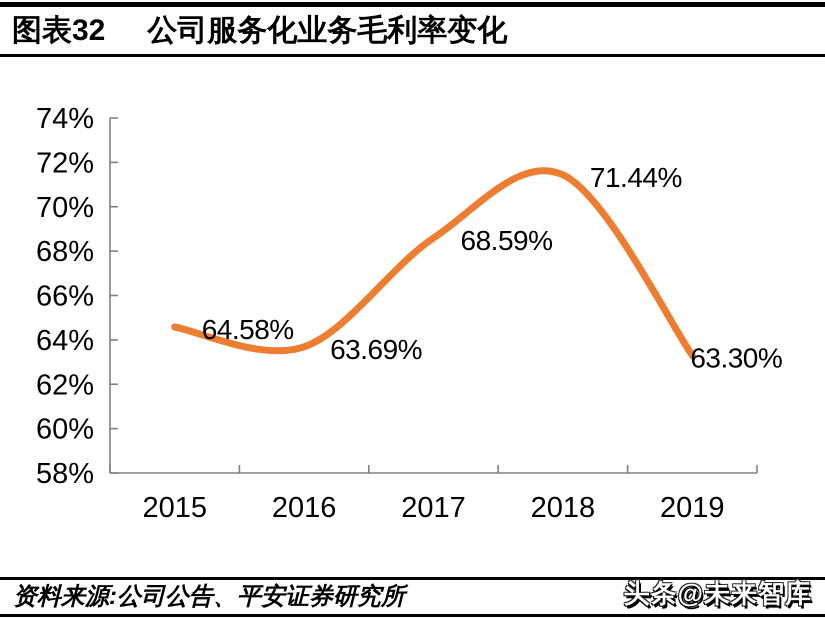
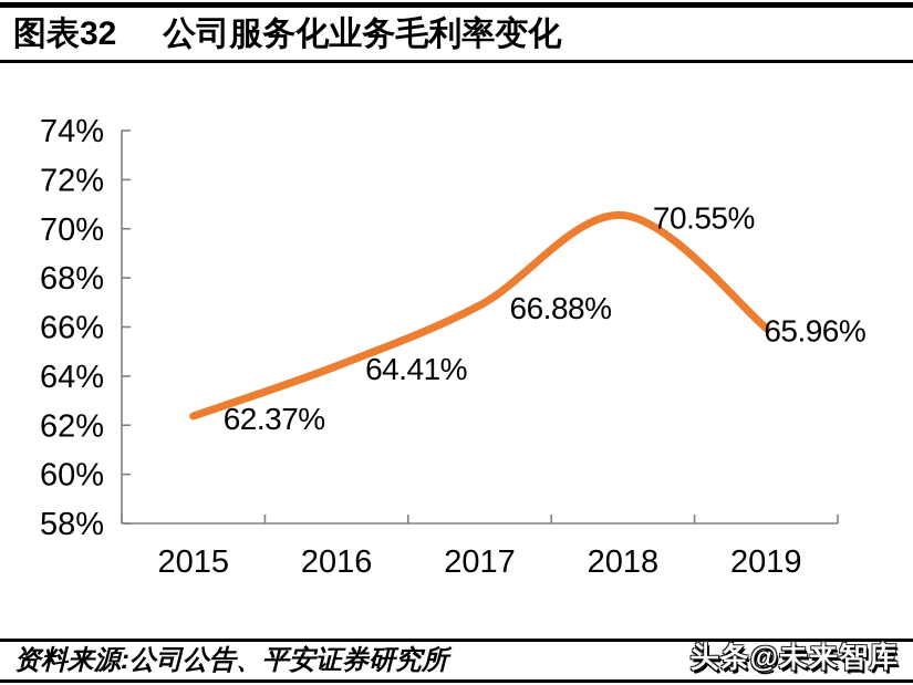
2015: 64.58% -> 62.37%
2016: 63.69% -> 64.41%
2017: 68.59% -> 66.88%
2018: 71.44% -> 70.55%
2019: 63.30% -> 65.96%
